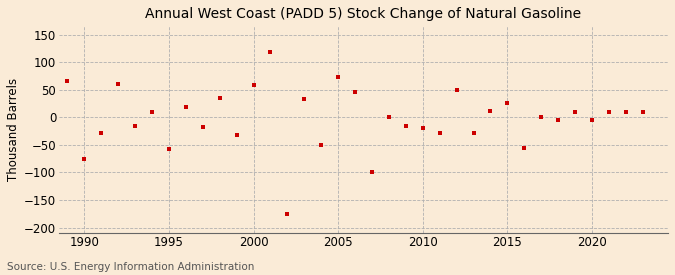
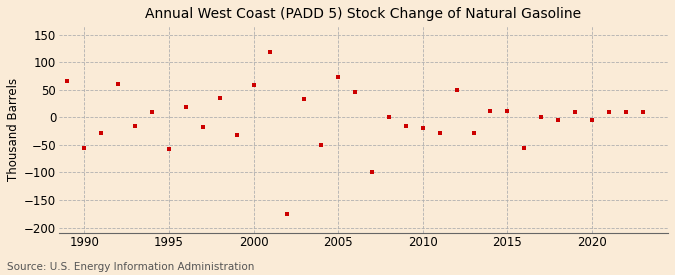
1990: -76 -> -55
2015: 26 -> 12
